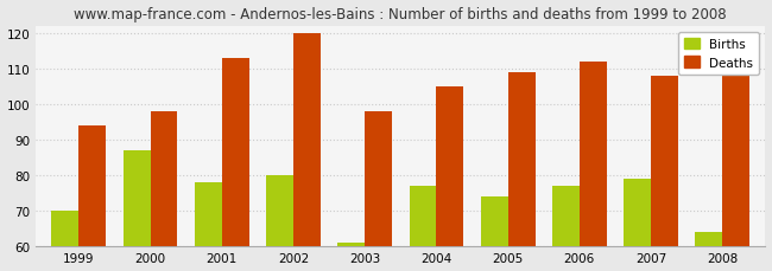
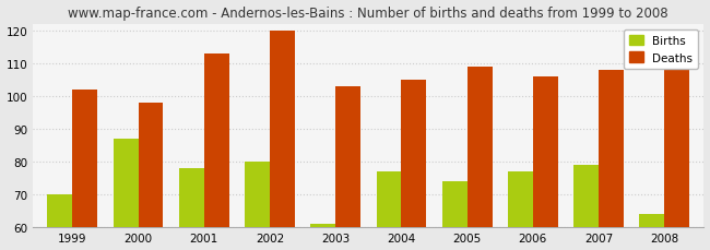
Deaths/1999: 94 -> 102
Deaths/2003: 98 -> 103
Deaths/2006: 112 -> 106
